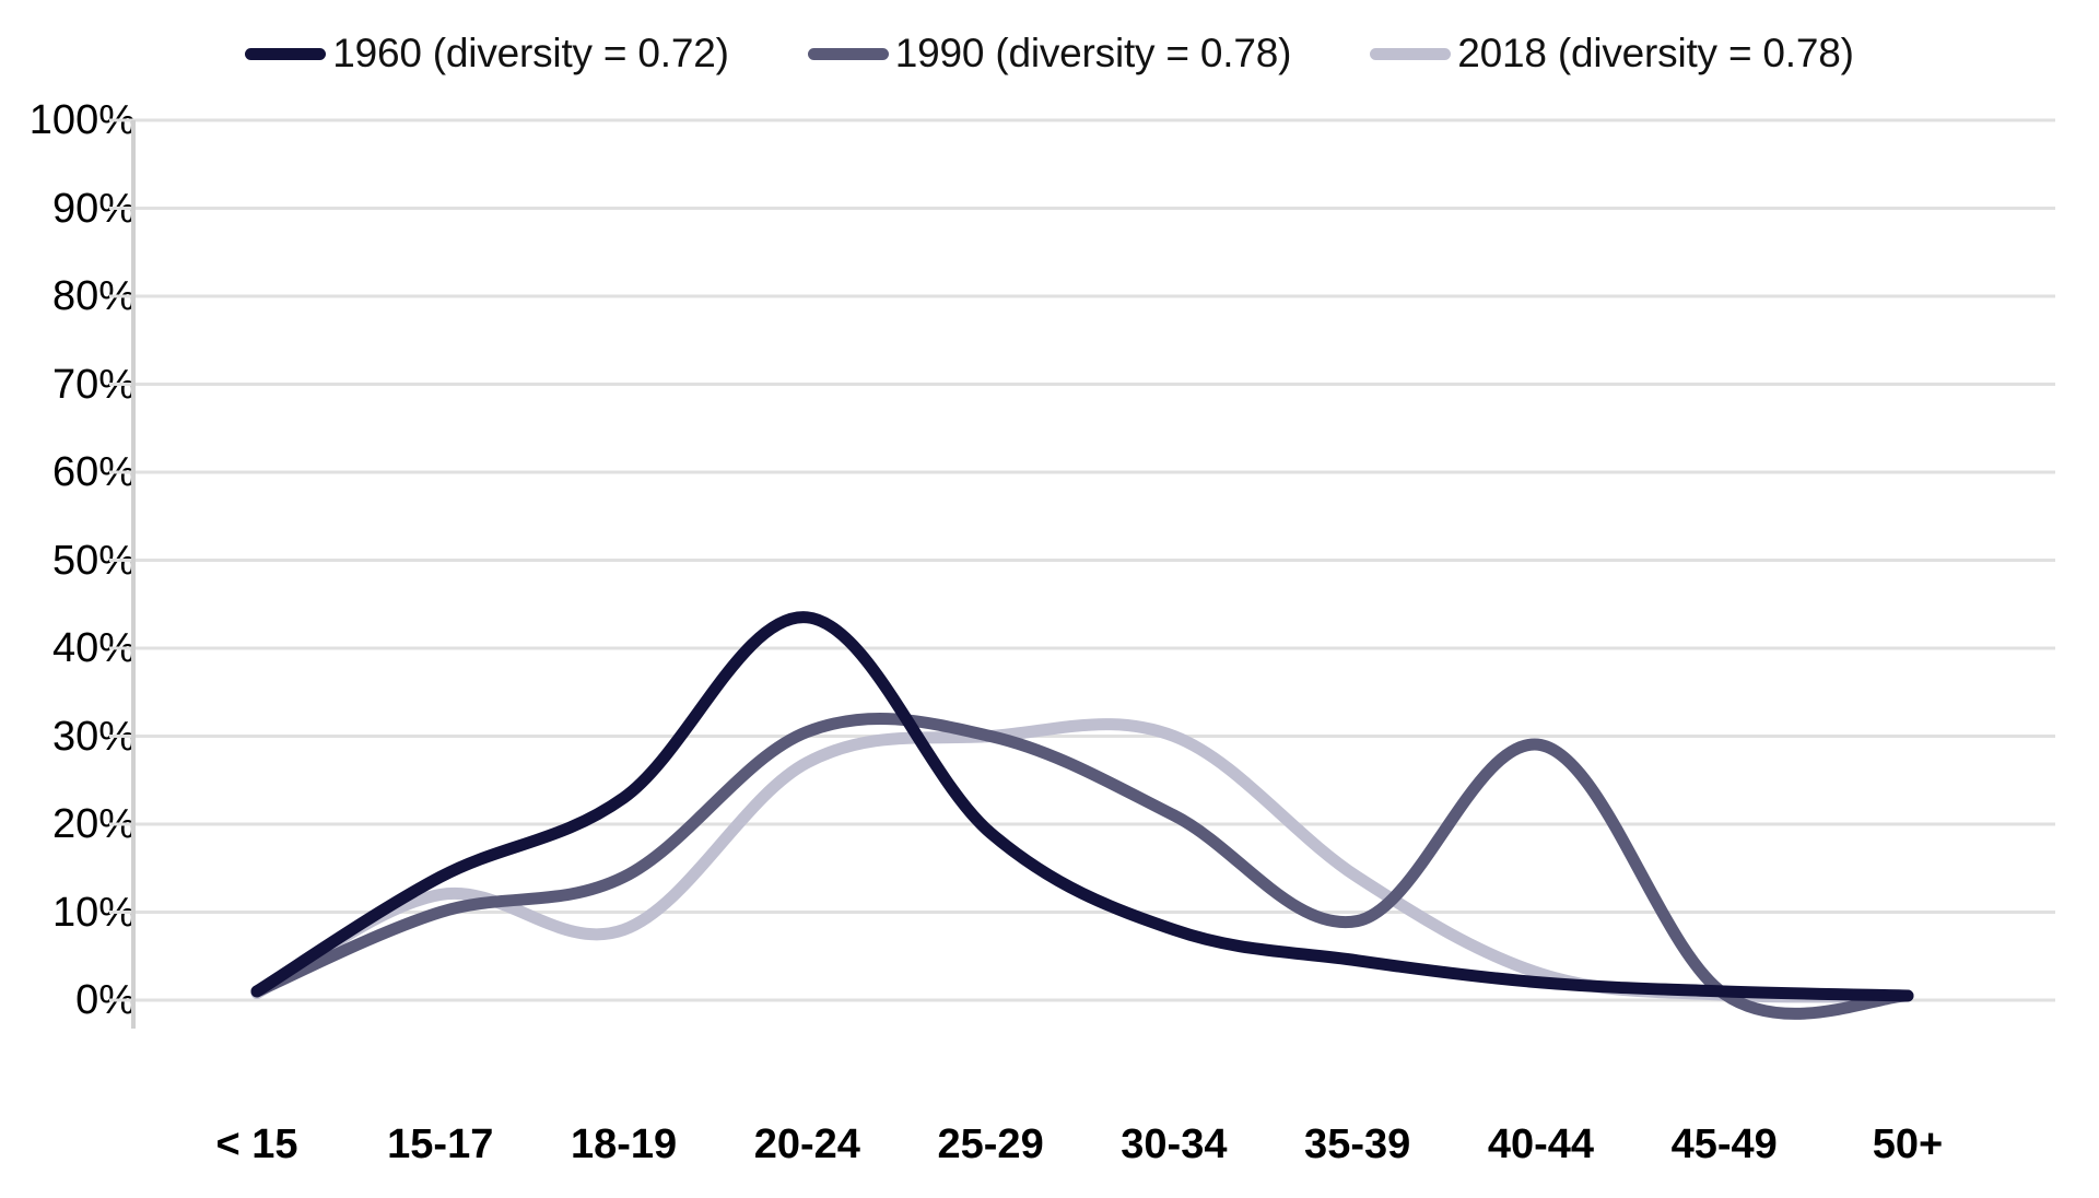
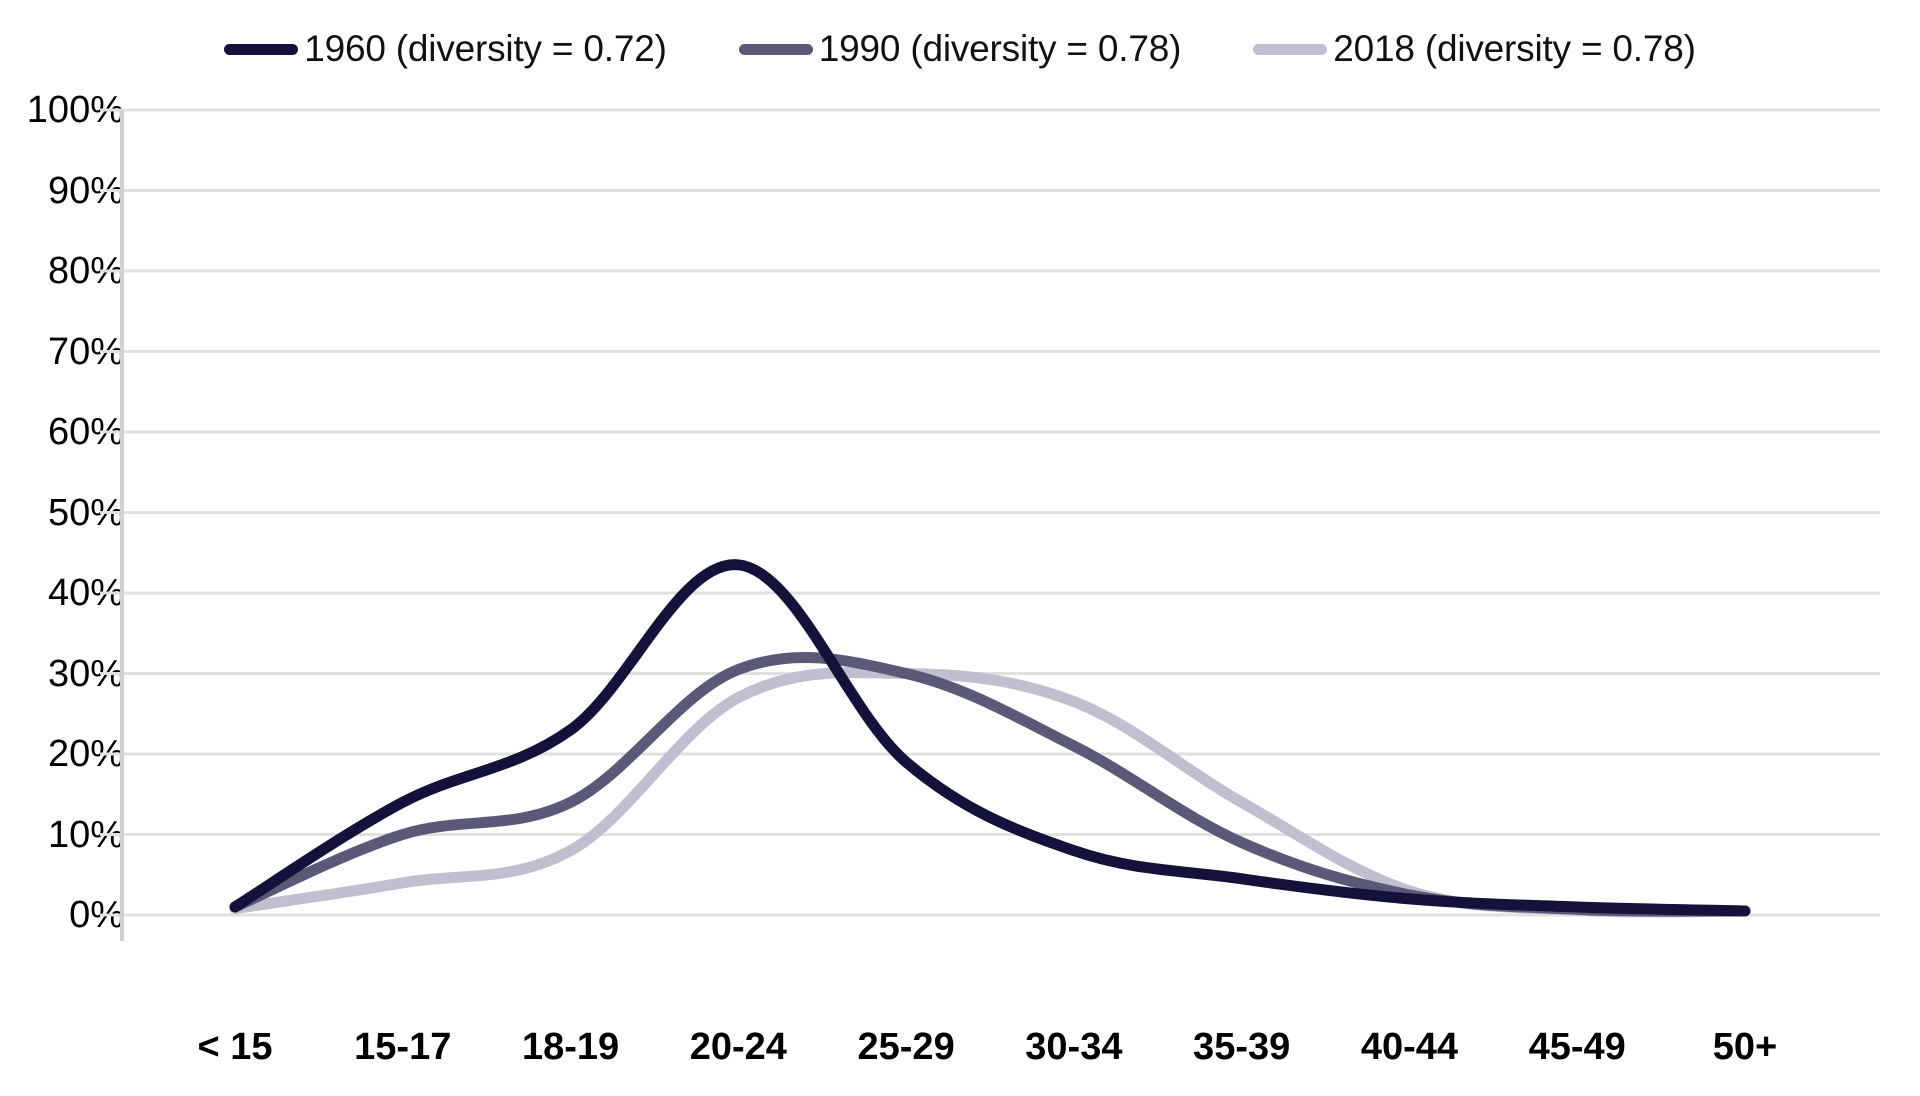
2018 (diversity = 0.78)/15-17: 12% -> 4%
2018 (diversity = 0.78)/30-34: 30% -> 26%
1990 (diversity = 0.78)/40-44: 29% -> 2%
